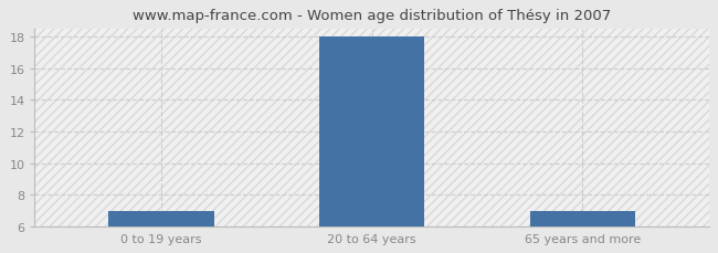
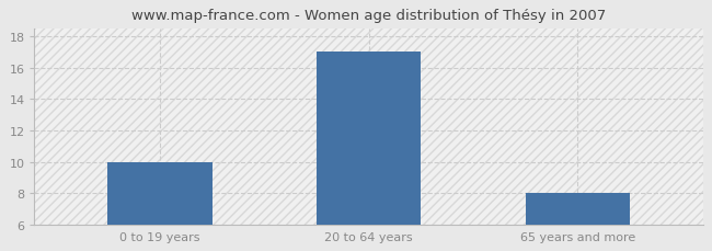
0 to 19 years: 7 -> 10
20 to 64 years: 18 -> 17
65 years and more: 7 -> 8
